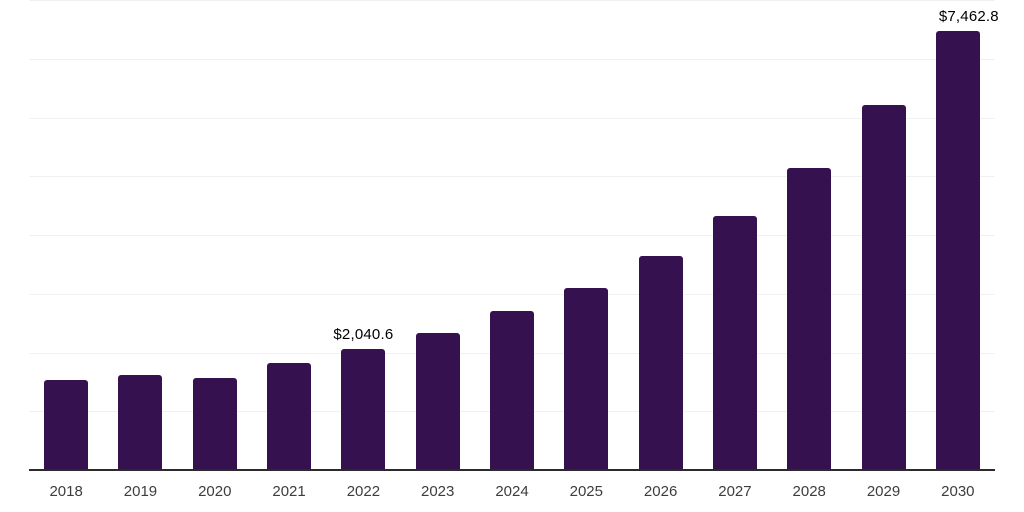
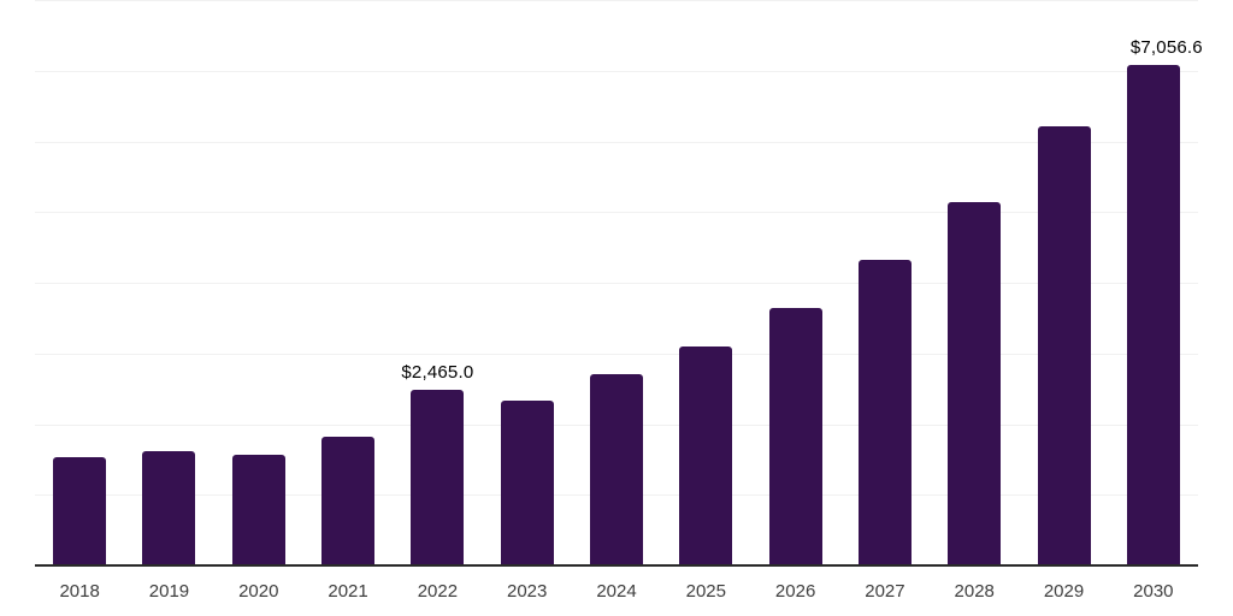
2022: $2,040.6 -> $2,465.0
2030: $7,462.8 -> $7,056.6
